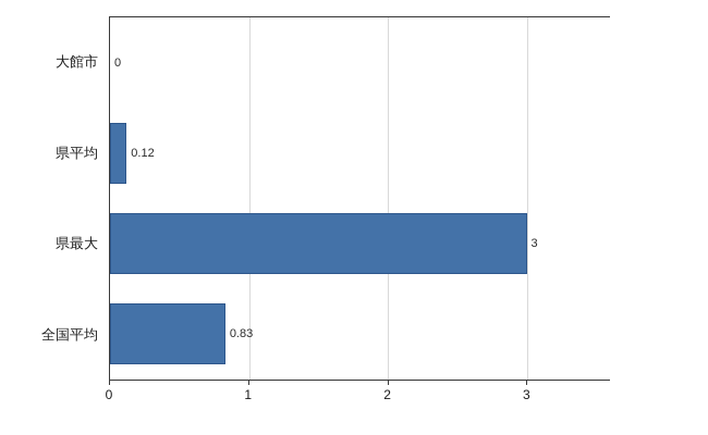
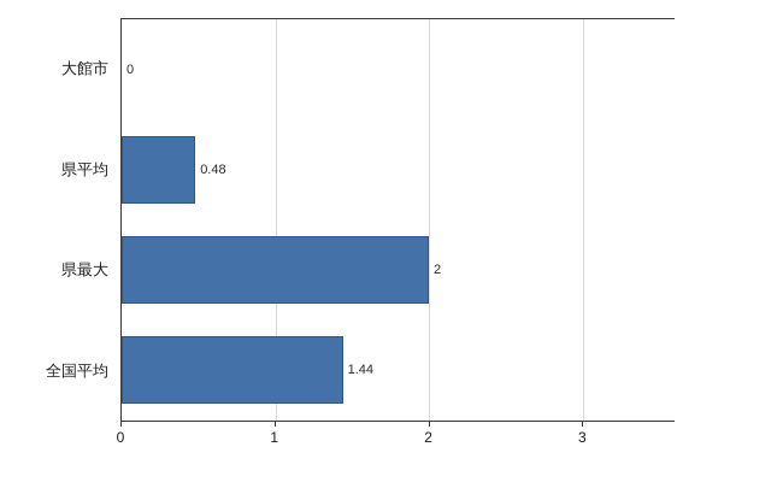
県平均: 0.12 -> 0.48
県最大: 3 -> 2
全国平均: 0.83 -> 1.44
